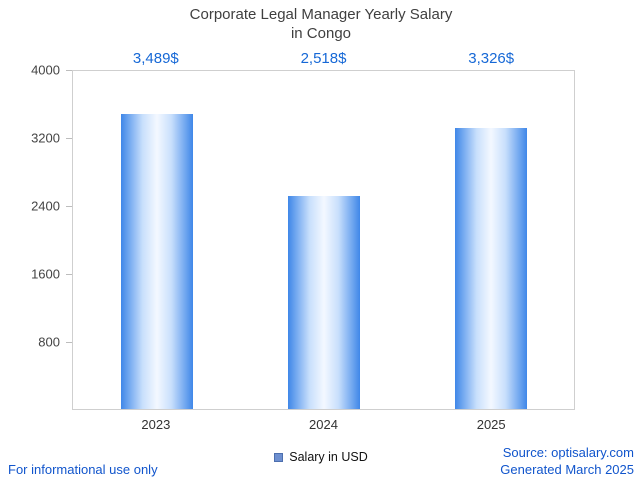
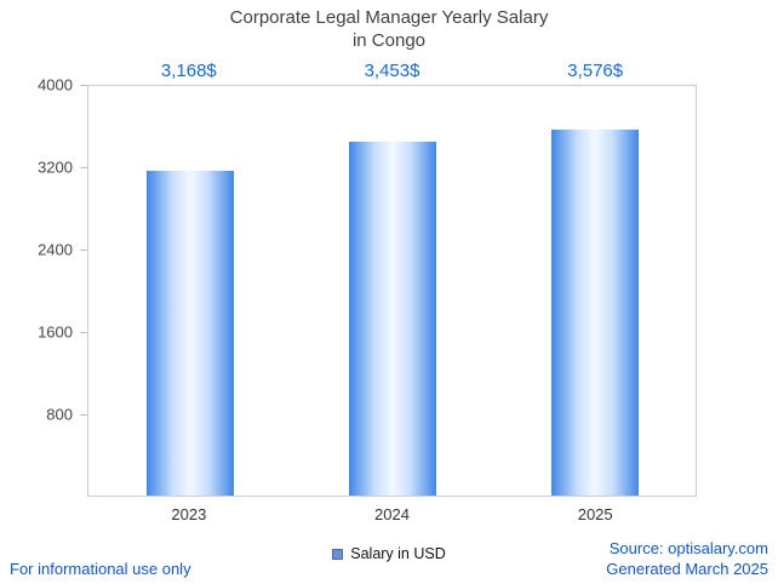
2023: 3,489 -> 3,168
2024: 2,518 -> 3,453
2025: 3,326 -> 3,576
